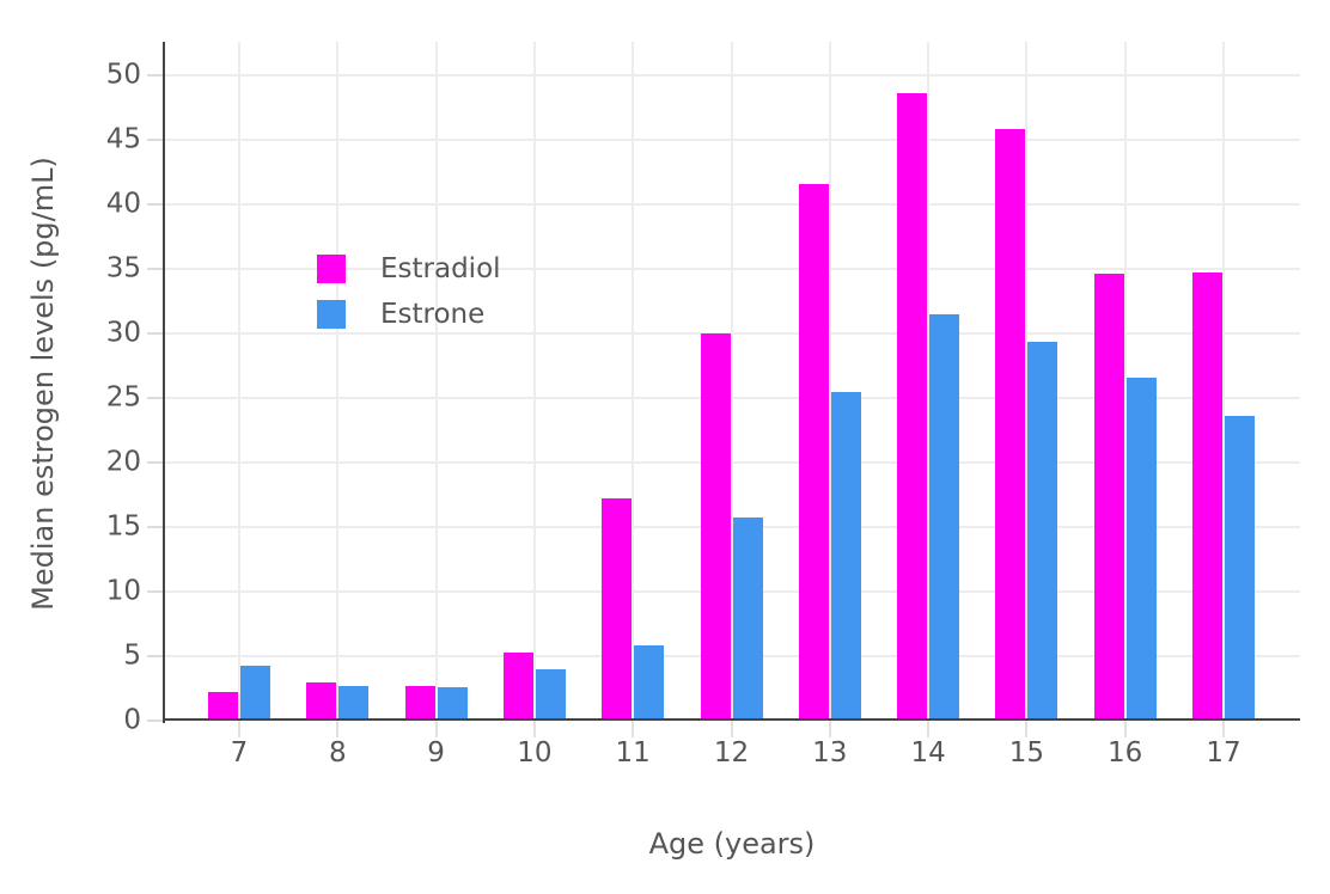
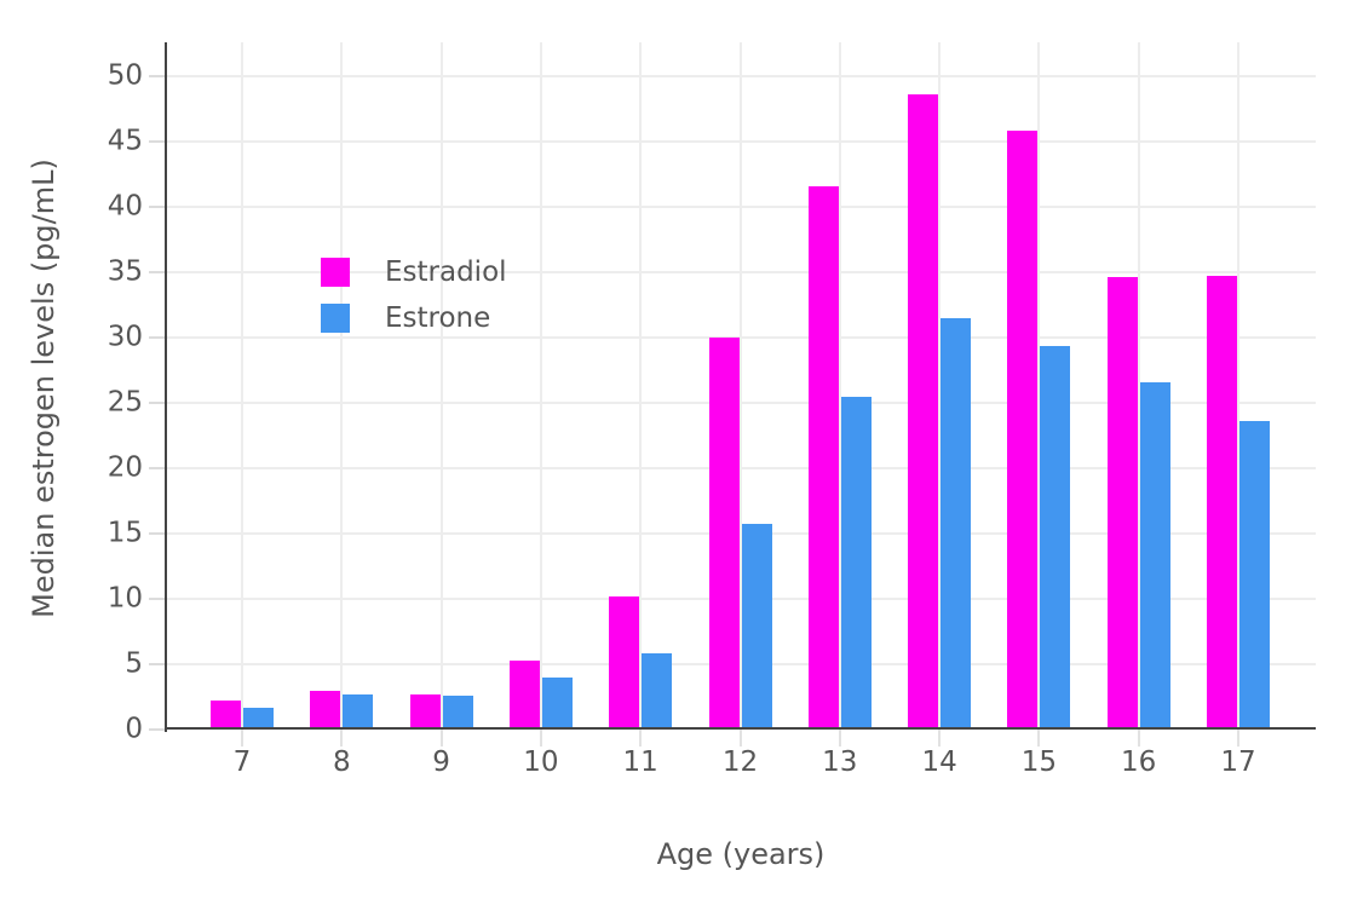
Estrone/7: 4.3 -> 1.7
Estradiol/11: 17.2 -> 10.2
